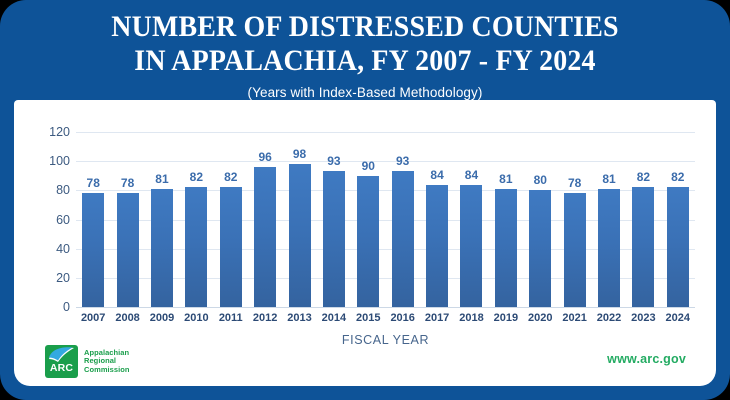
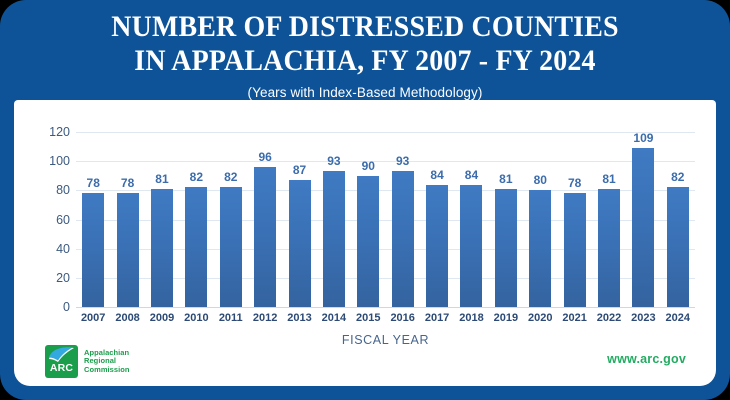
2013: 98 -> 87
2023: 82 -> 109
